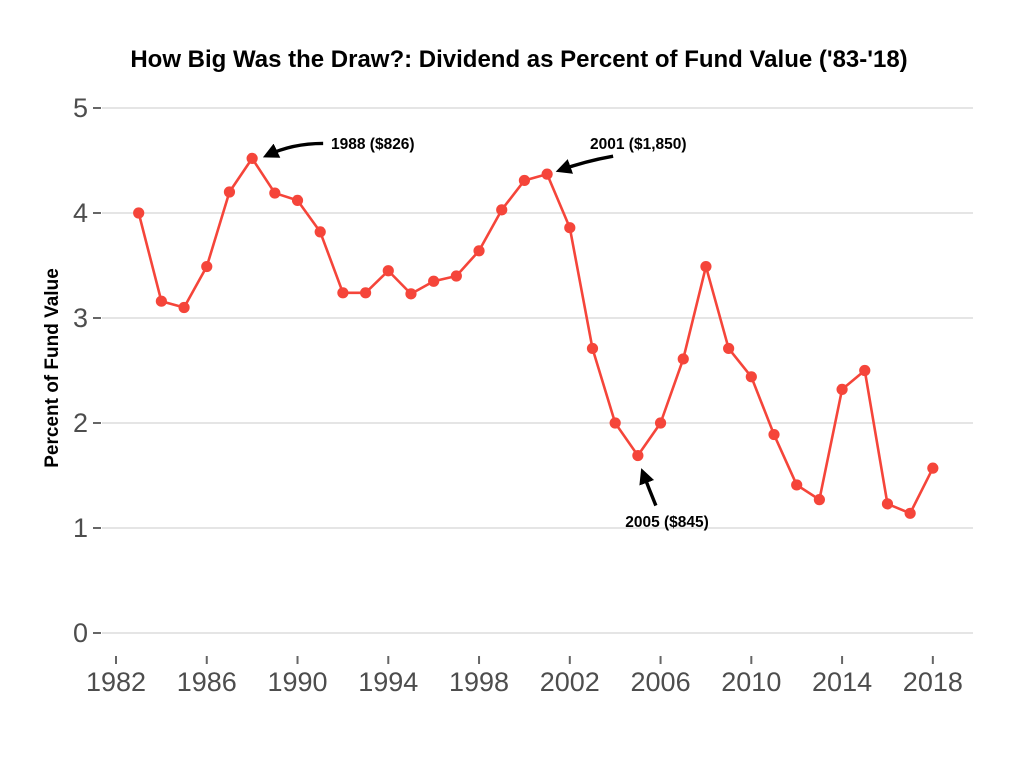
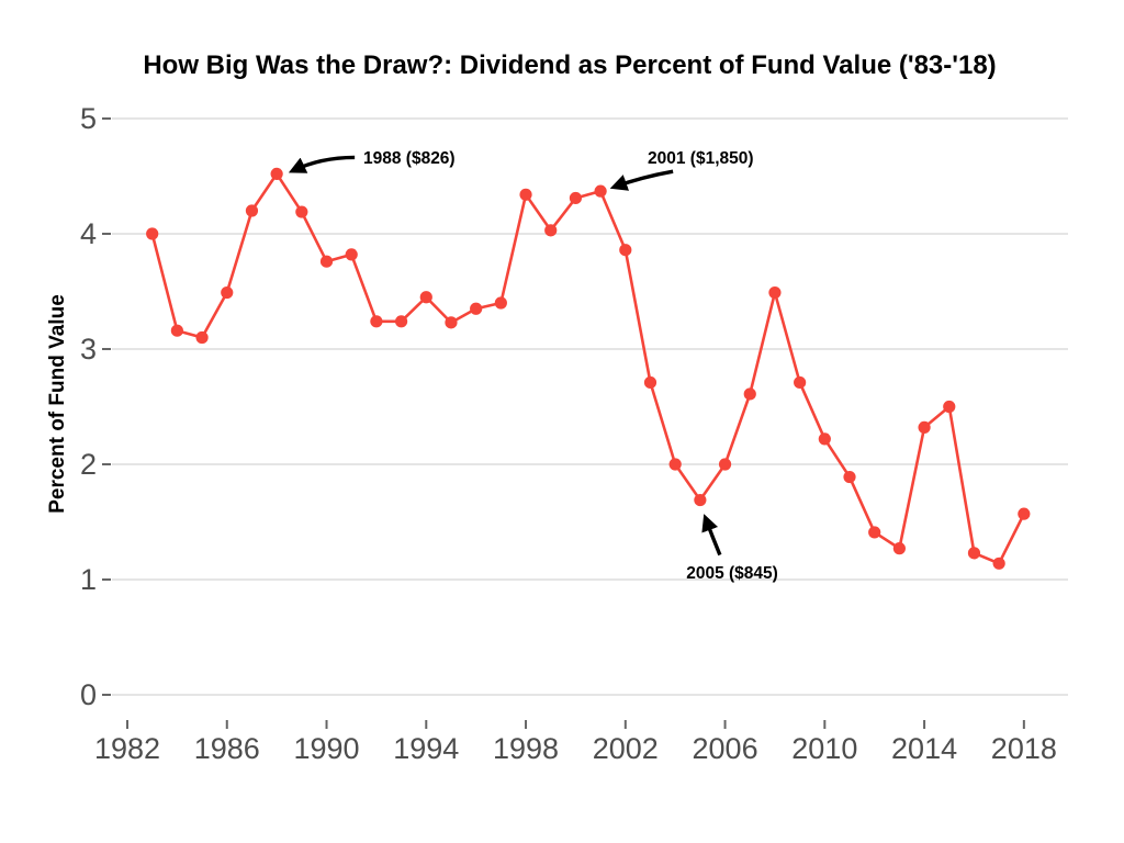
1990: 4.12 -> 3.76
1998: 3.64 -> 4.34
2010: 2.44 -> 2.22
